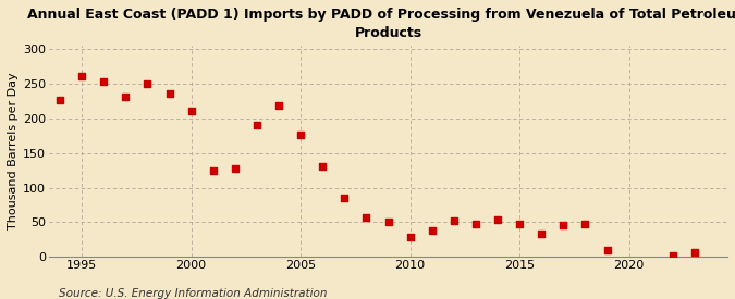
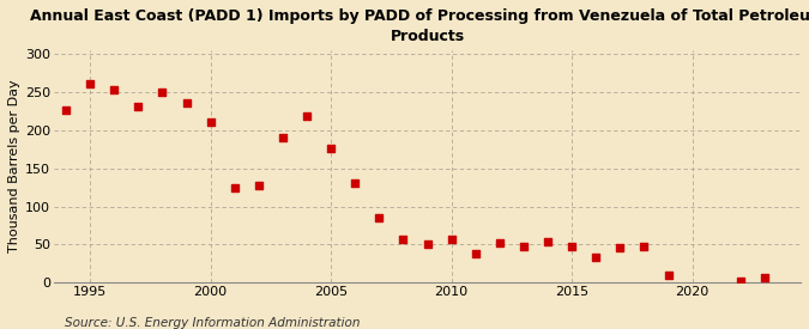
2010: 28 -> 57
